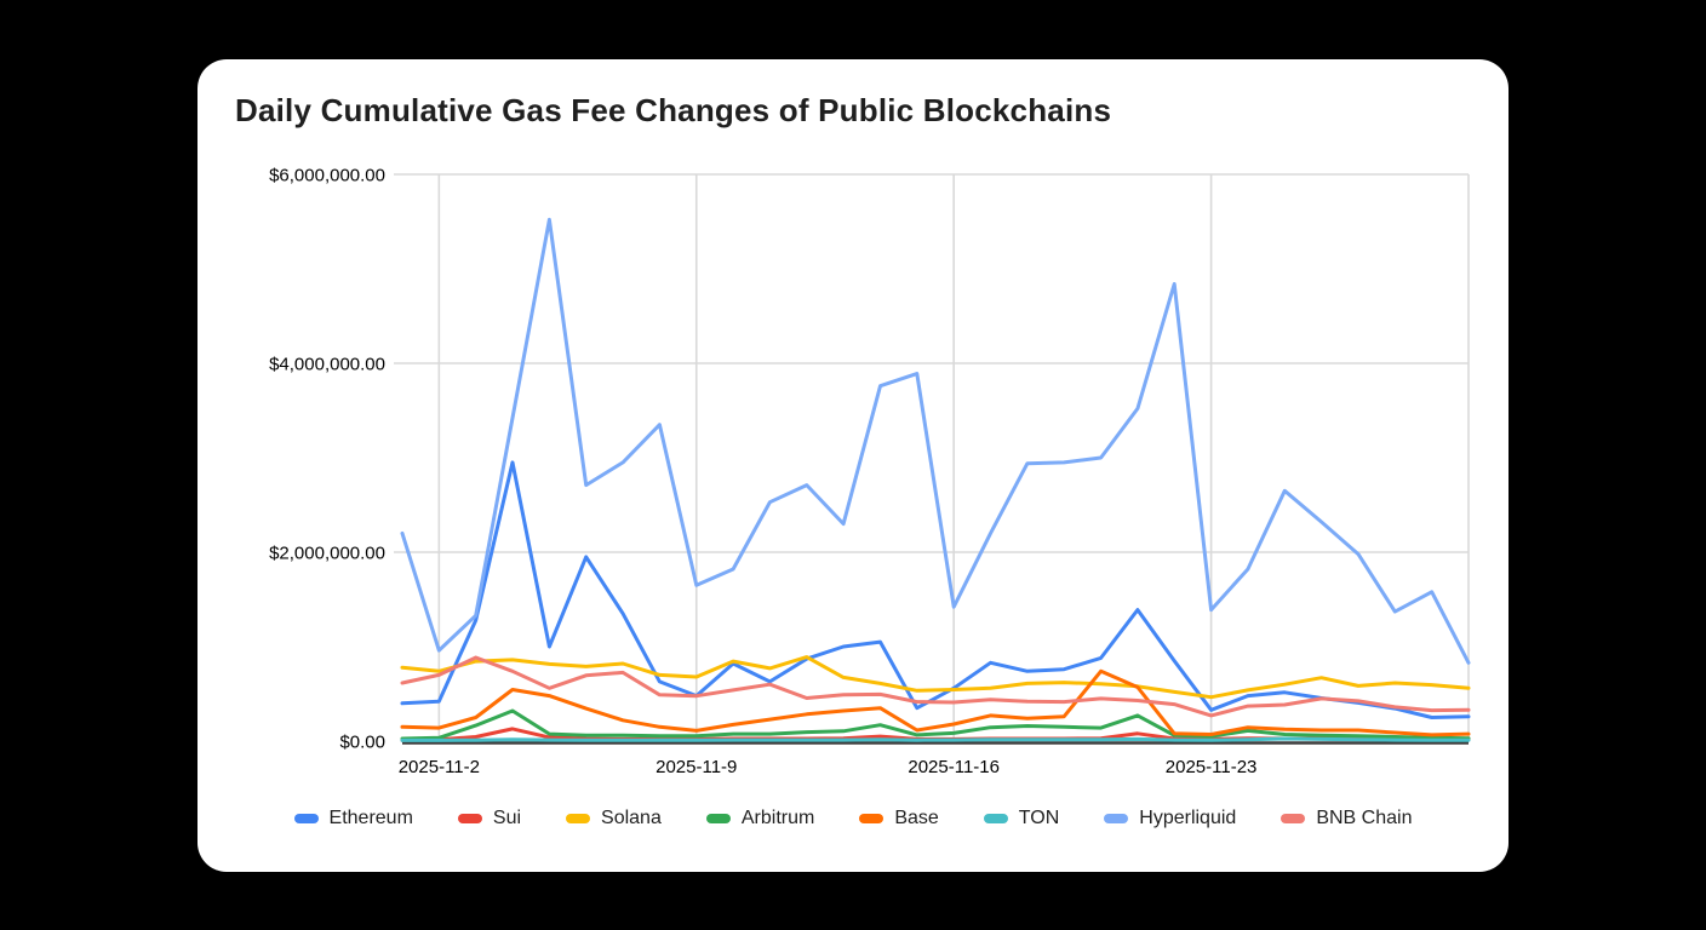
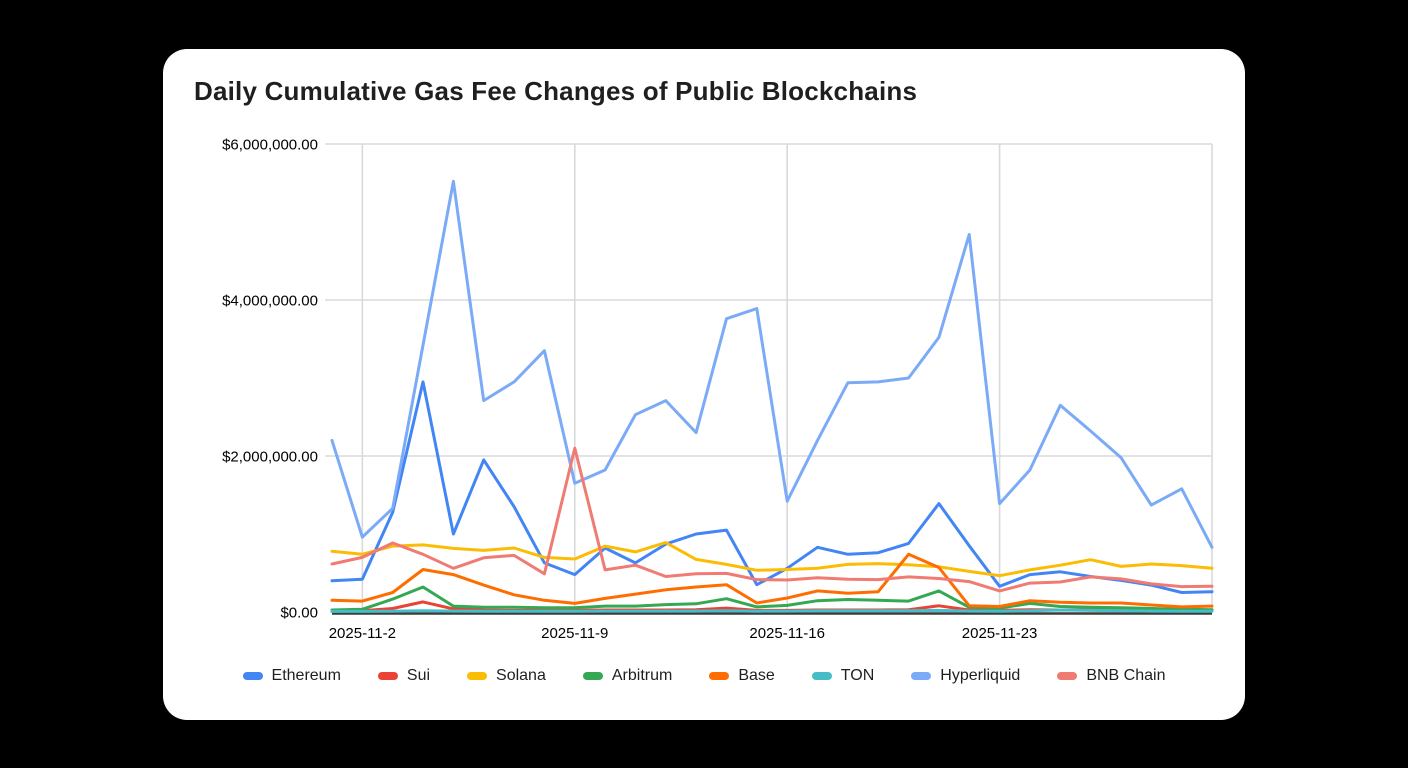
BNB Chain/2025-11-9: $500000 -> $2100000
